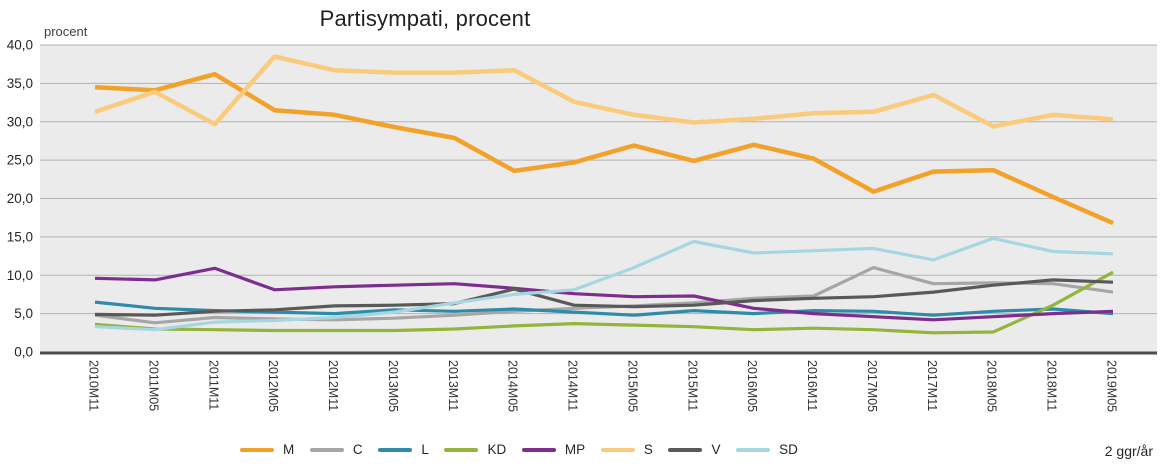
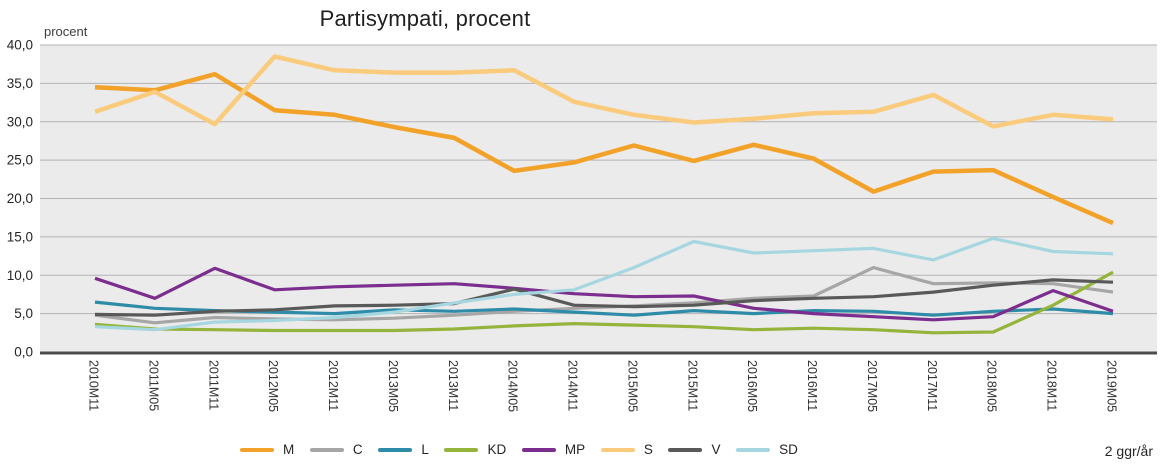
MP/2011M05: 9 -> 7
MP/2018M11: 5 -> 8
